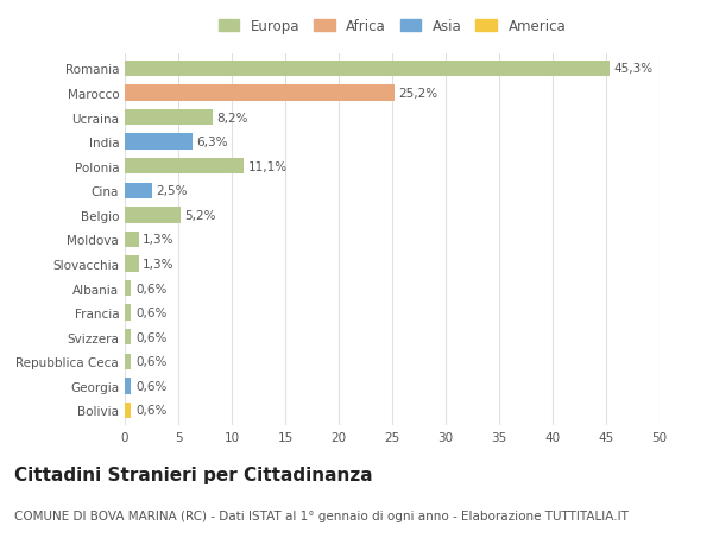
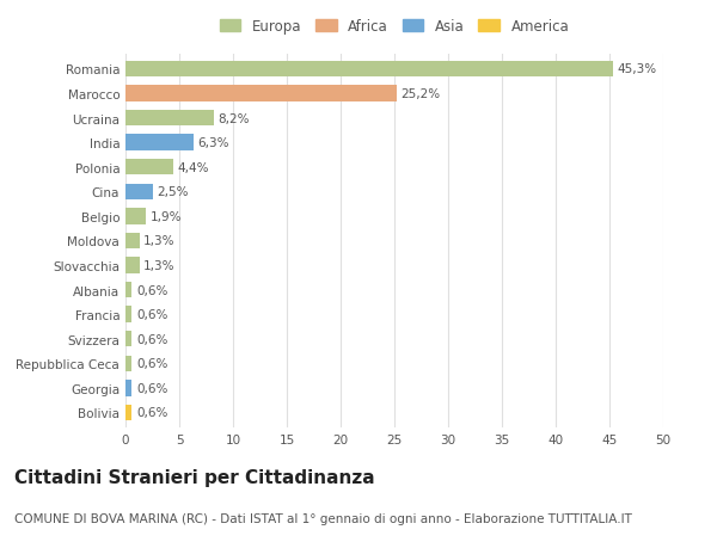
Polonia: 11,1% -> 4,4%
Belgio: 5,2% -> 1,9%
